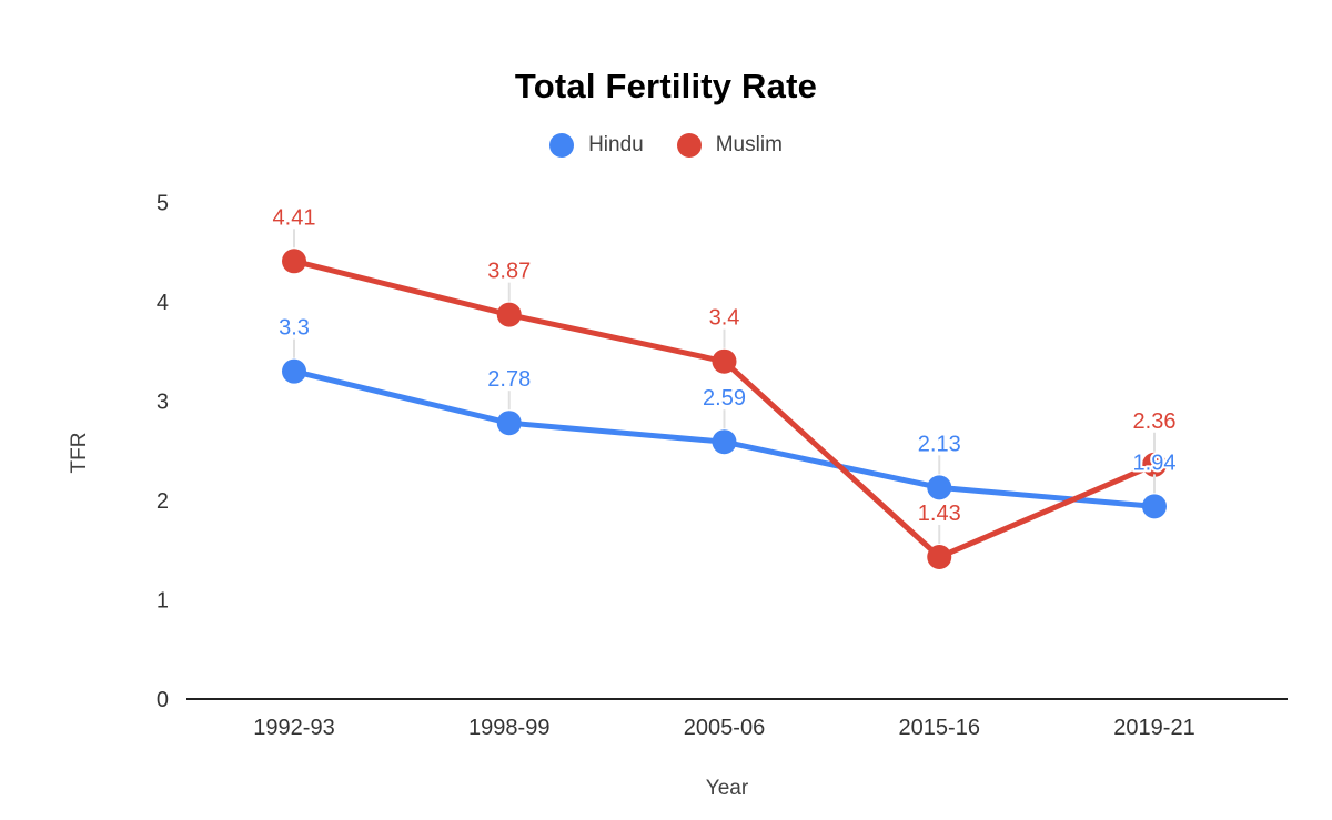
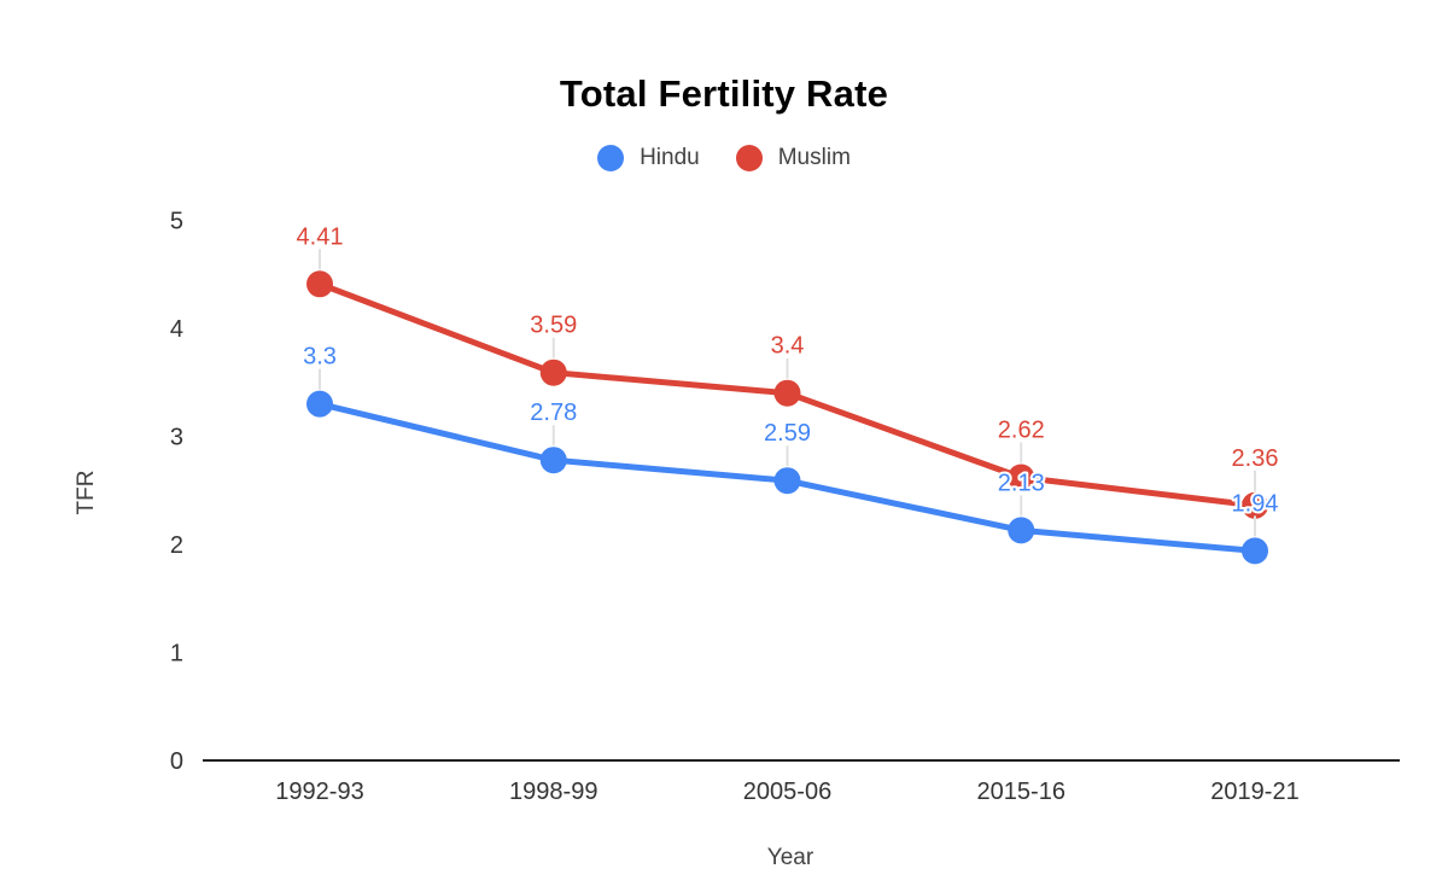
Muslim/1998-99: 3.87 -> 3.59
Muslim/2015-16: 1.43 -> 2.62
